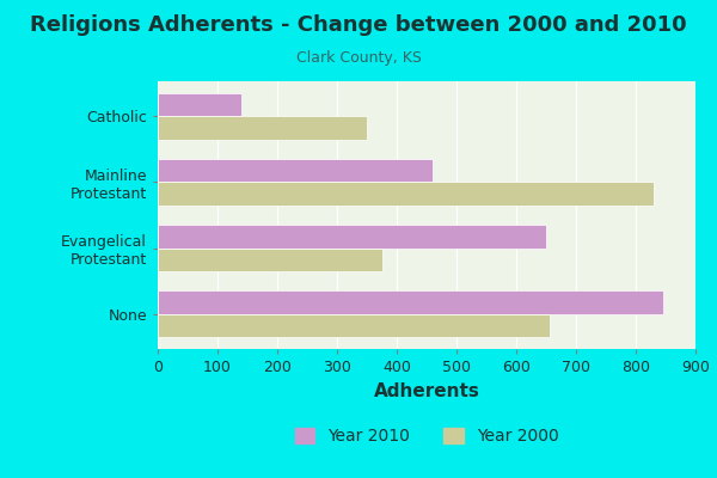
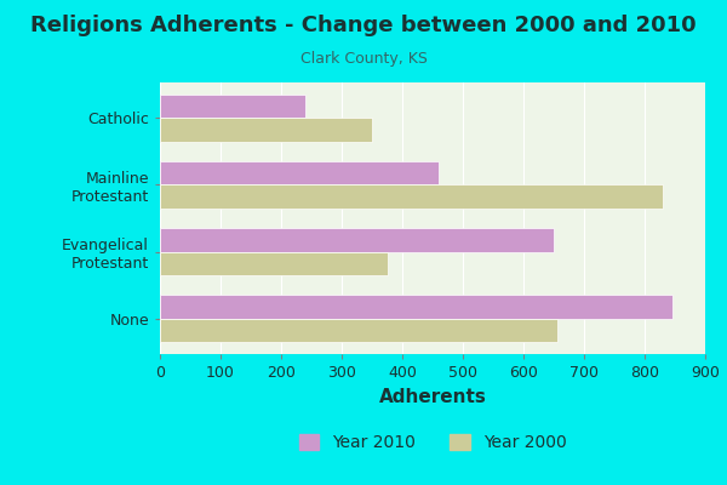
Year 2010/Catholic: 140 -> 240
